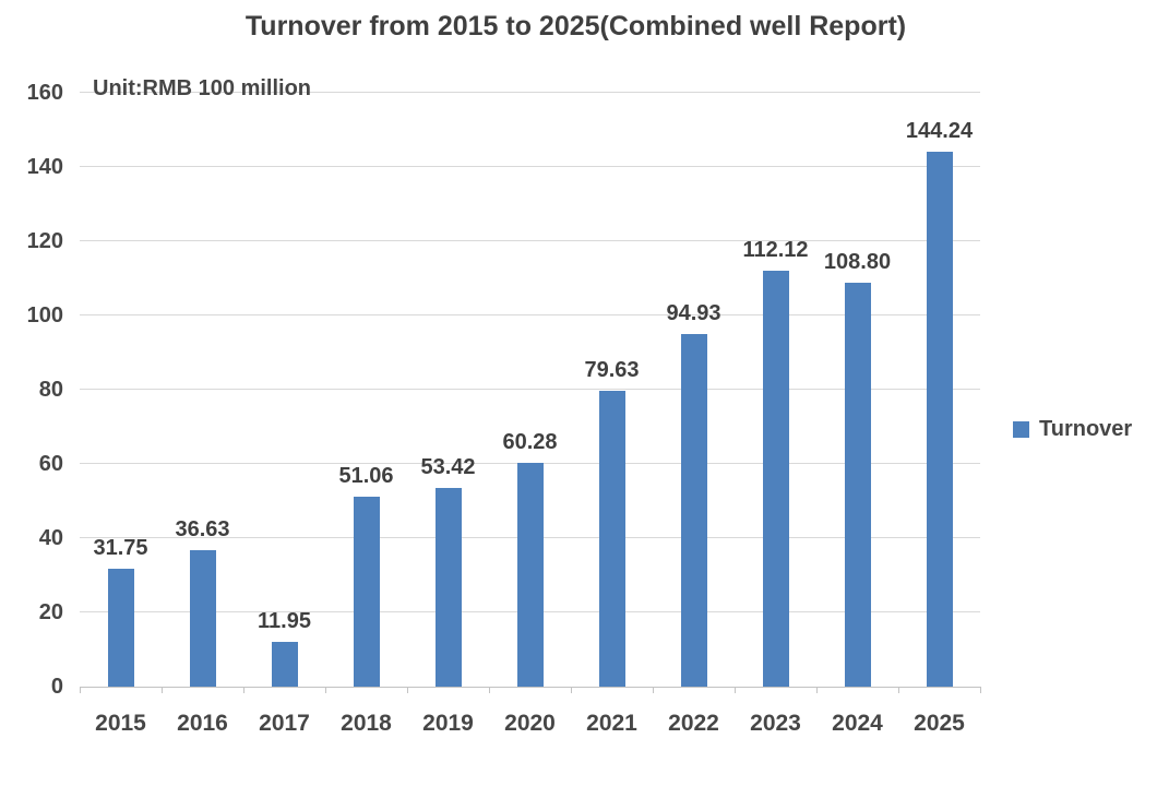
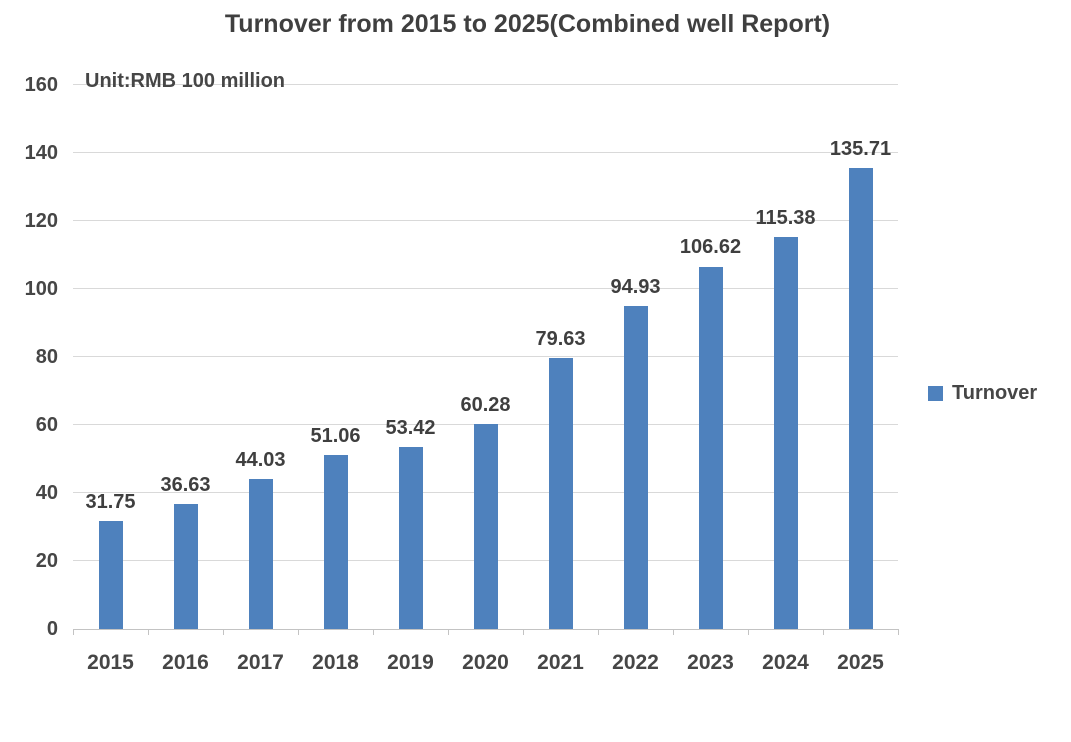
2017: 11.95 -> 44.03
2023: 112.12 -> 106.62
2024: 108.80 -> 115.38
2025: 144.24 -> 135.71
